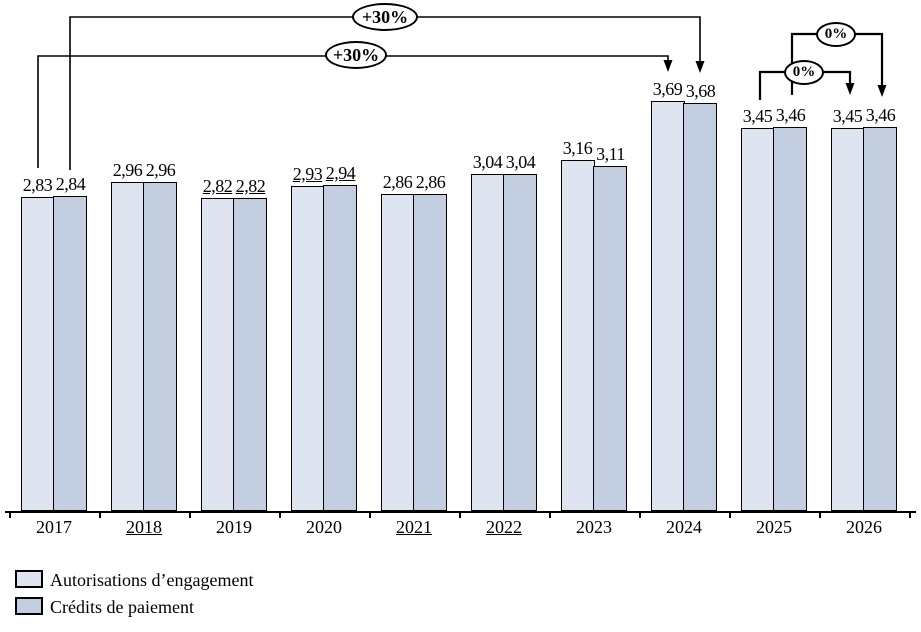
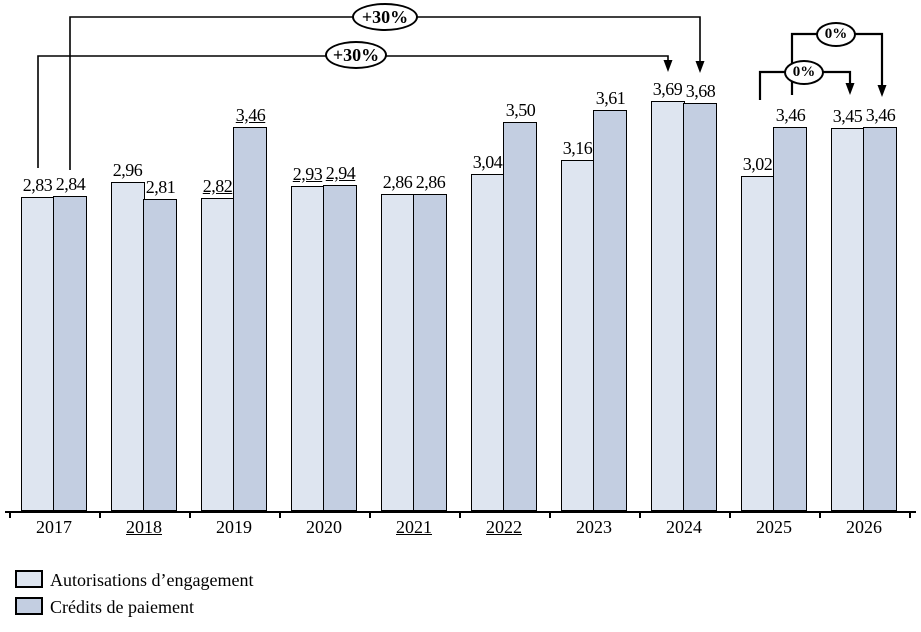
Crédits de paiement/2018: 2,96 -> 2,81
Crédits de paiement/2019: 2,82 -> 3,46
Crédits de paiement/2022: 3,04 -> 3,50
Crédits de paiement/2023: 3,11 -> 3,61
Autorisations d’engagement/2025: 3,45 -> 3,02
